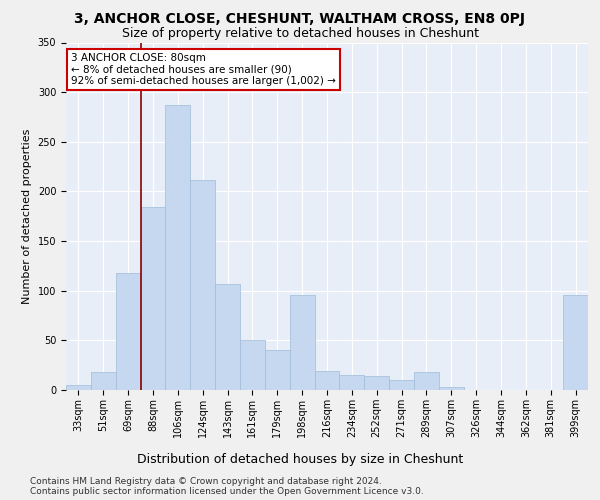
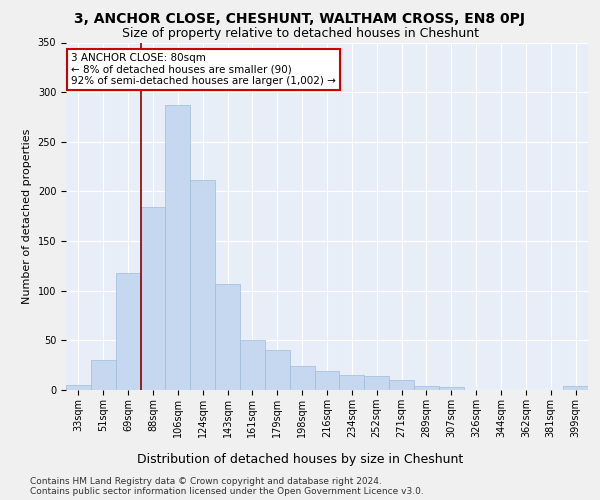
51sqm: 18 -> 30
198sqm: 96 -> 24
289sqm: 18 -> 4
399sqm: 96 -> 4
